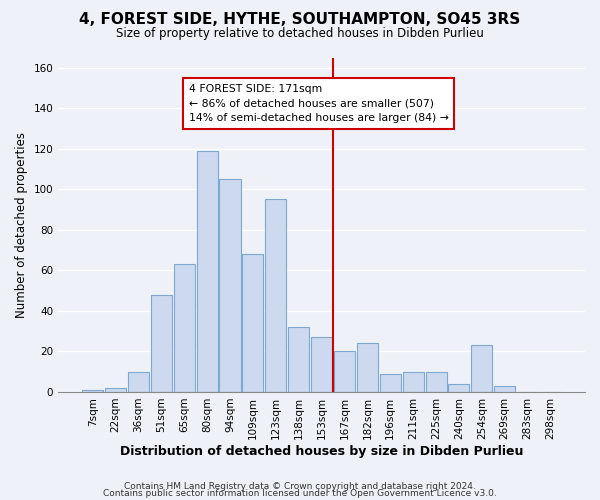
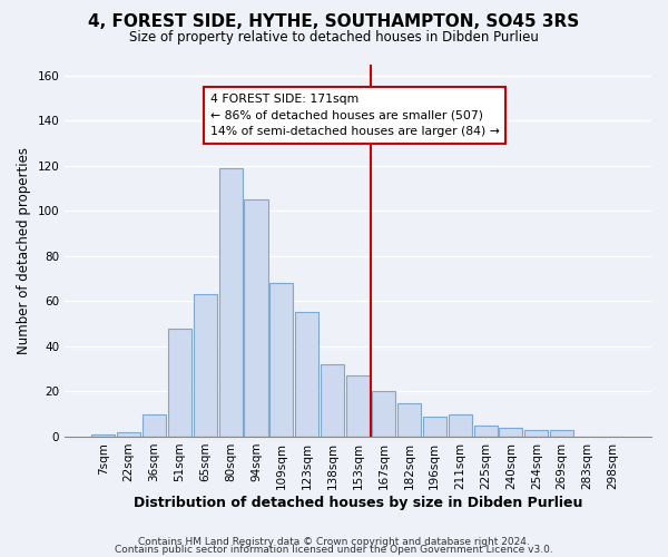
123sqm: 95 -> 55
182sqm: 24 -> 15
225sqm: 10 -> 5
254sqm: 23 -> 3
